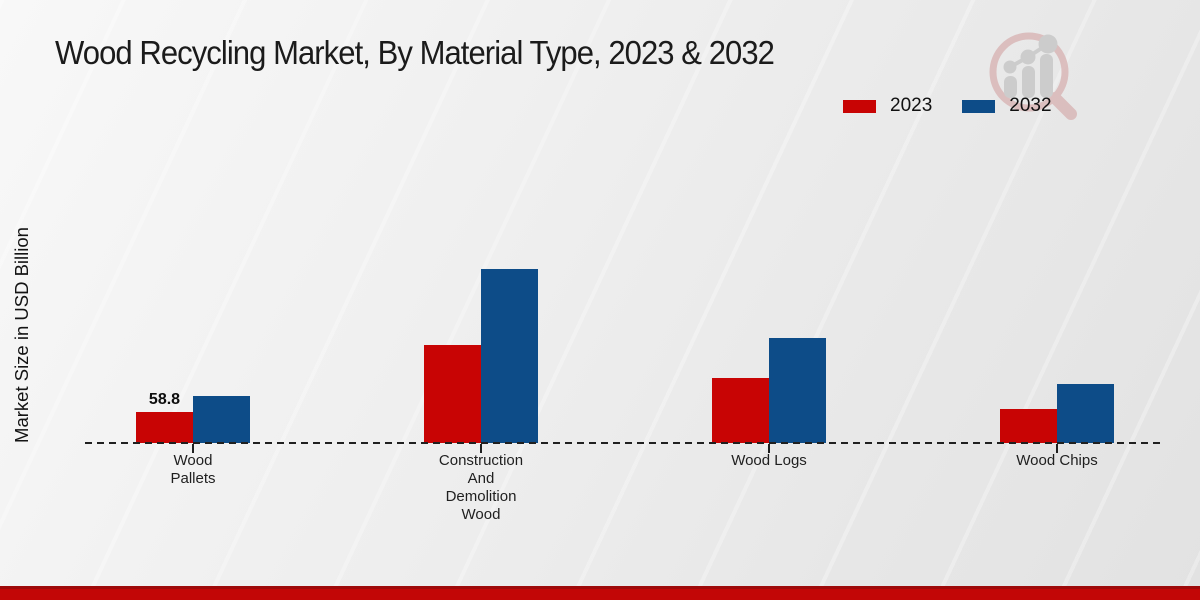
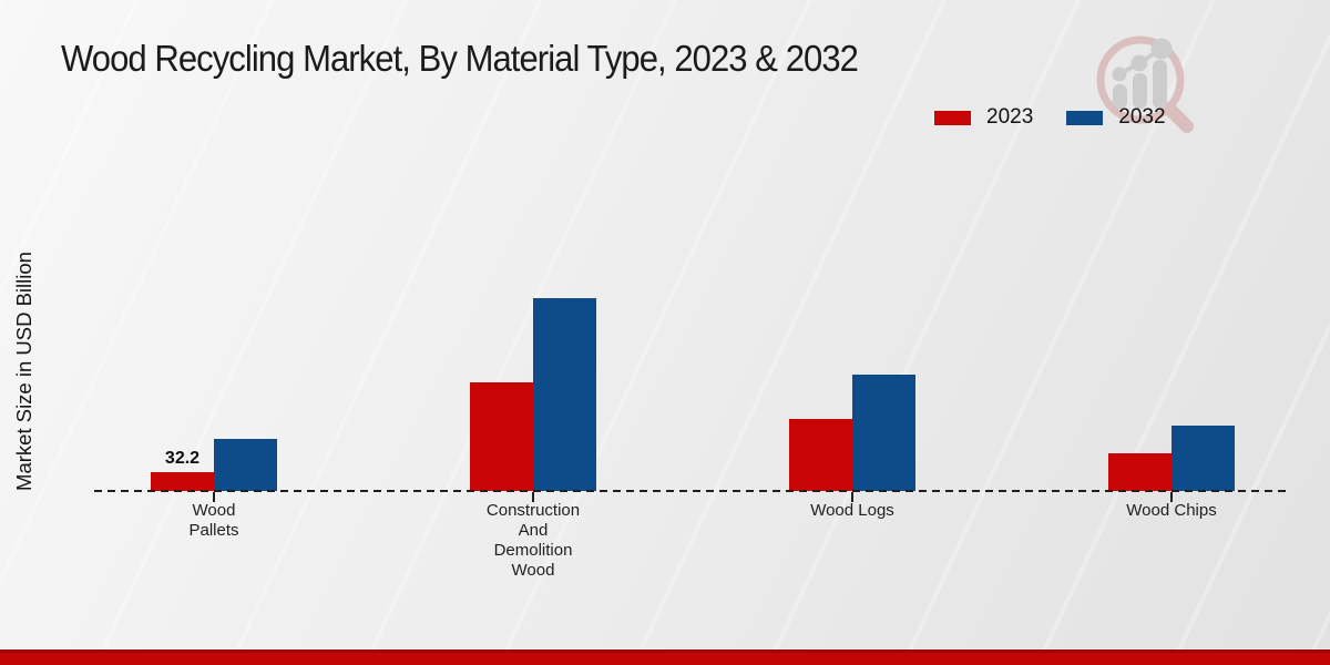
2023/Wood Pallets: 58.8 -> 32.2
